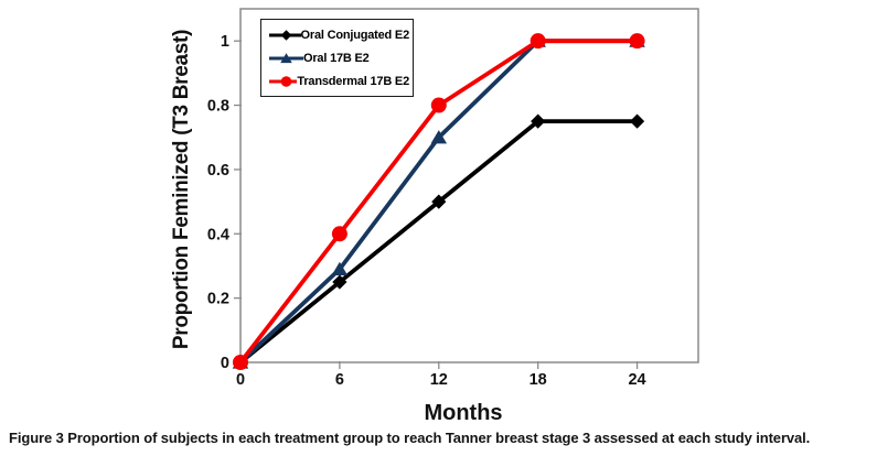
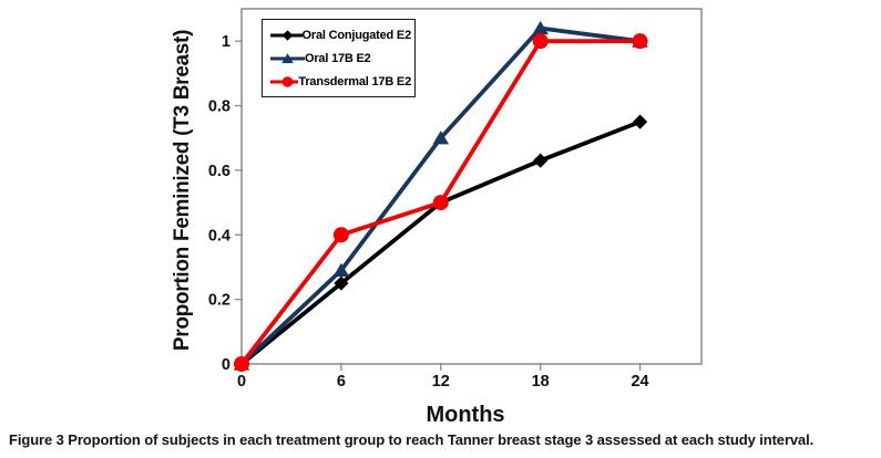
Transdermal 17B E2/12: 0.8 -> 0.5
Oral Conjugated E2/18: 0.75 -> 0.63
Oral 17B E2/18: 1.00 -> 1.04
